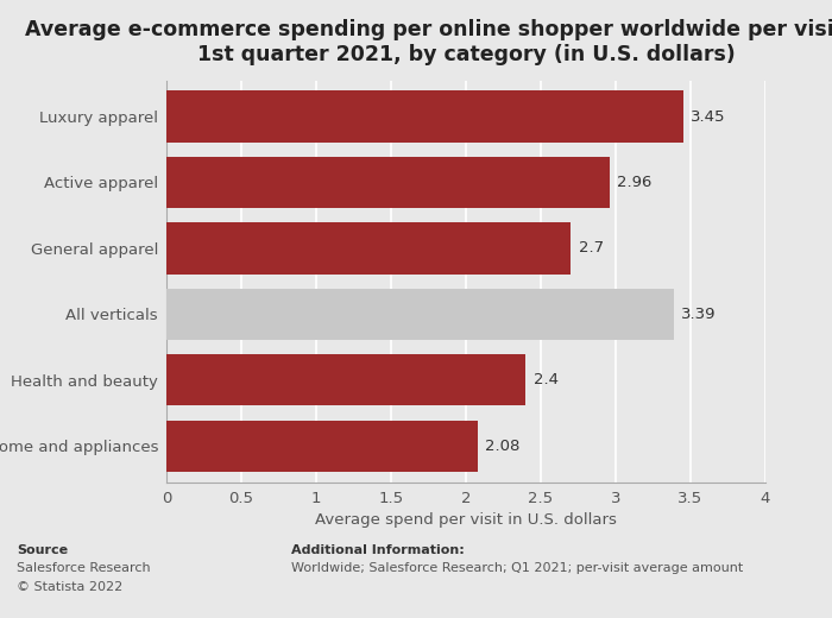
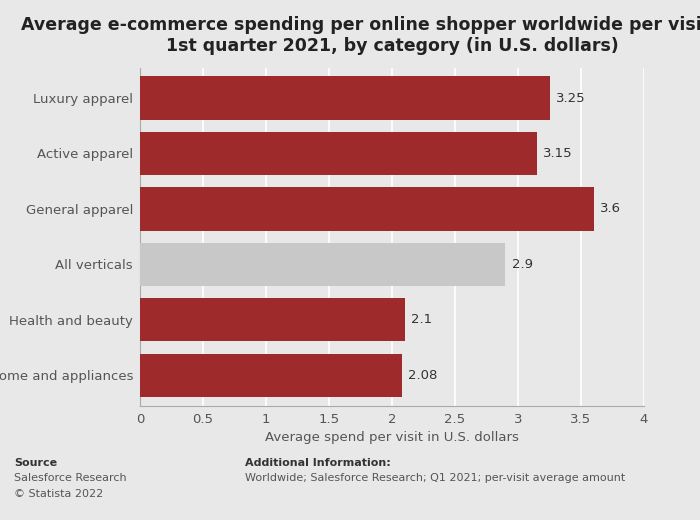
Luxury apparel: 3.45 -> 3.25
Active apparel: 2.96 -> 3.15
General apparel: 2.7 -> 3.6
All verticals: 3.39 -> 2.9
Health and beauty: 2.4 -> 2.1
